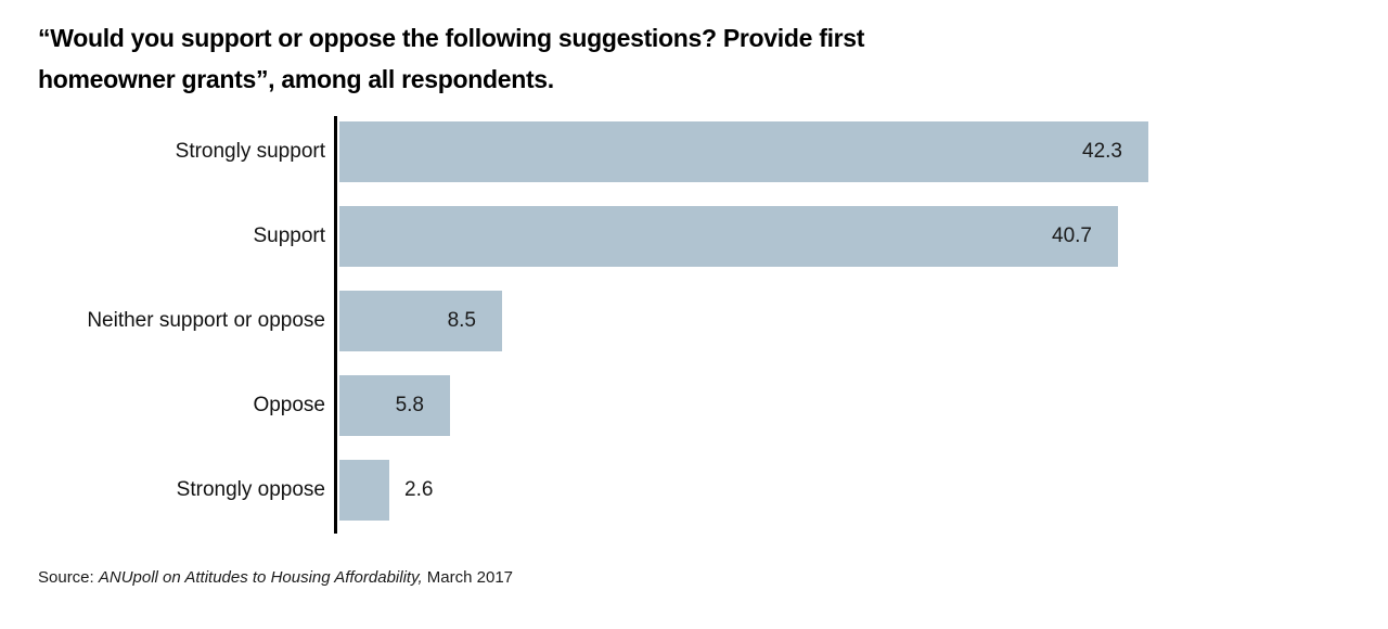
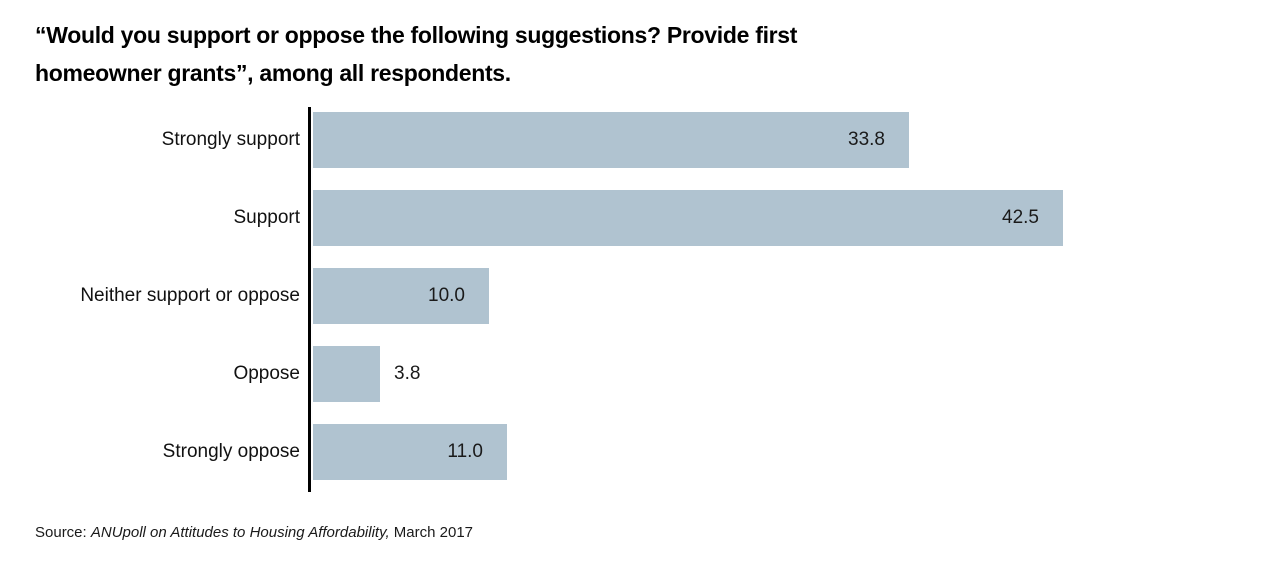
Strongly support: 42.3 -> 33.8
Support: 40.7 -> 42.5
Neither support or oppose: 8.5 -> 10.0
Oppose: 5.8 -> 3.8
Strongly oppose: 2.6 -> 11.0
